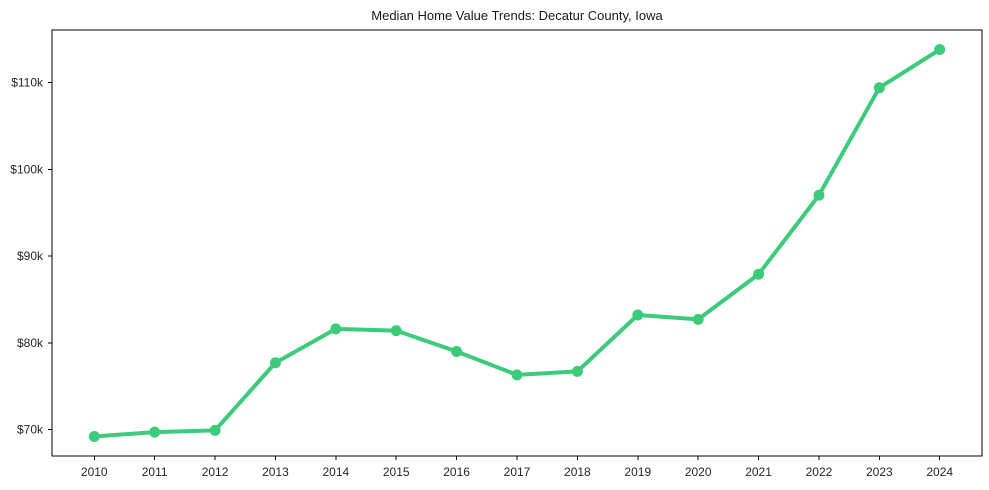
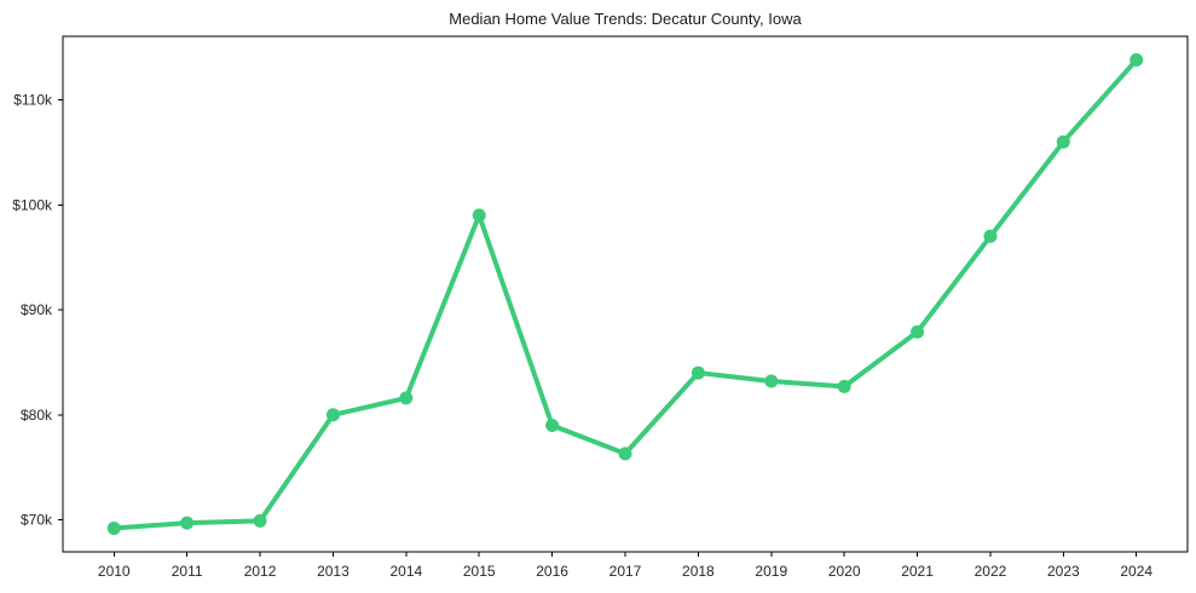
2013: $78k -> $80k
2015: $81k -> $99k
2018: $77k -> $84k
2023: $109k -> $106k
